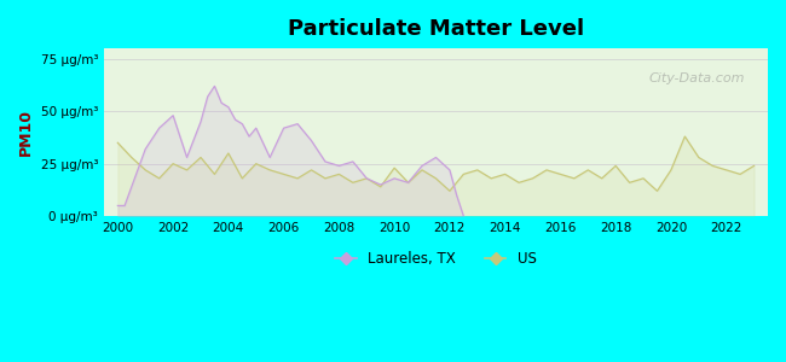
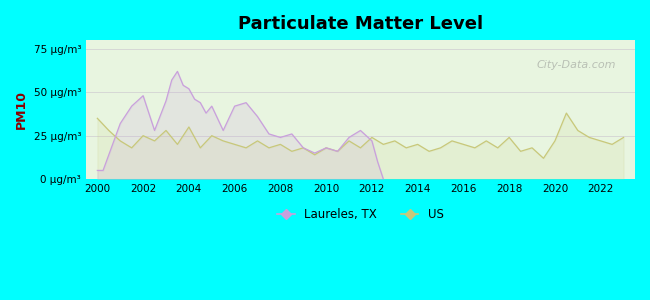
US/2010: 23 μg/m³ -> 18 μg/m³
US/2012: 12 μg/m³ -> 24 μg/m³
